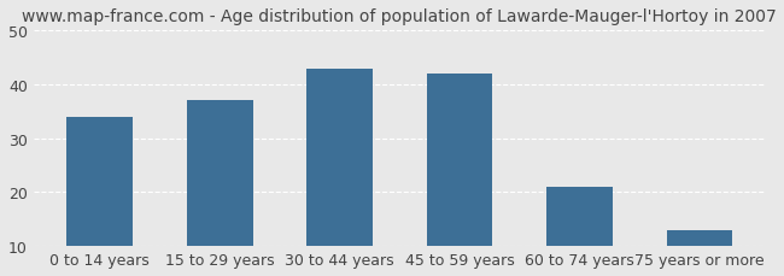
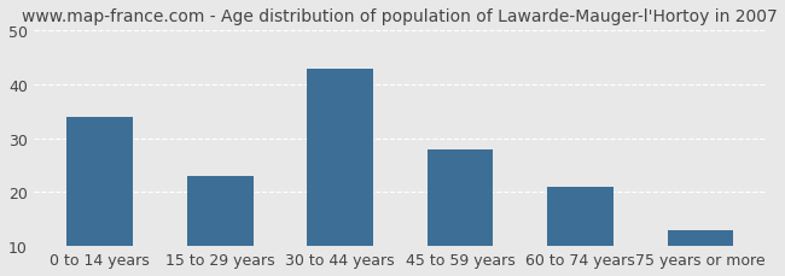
15 to 29 years: 37 -> 23
45 to 59 years: 42 -> 28
